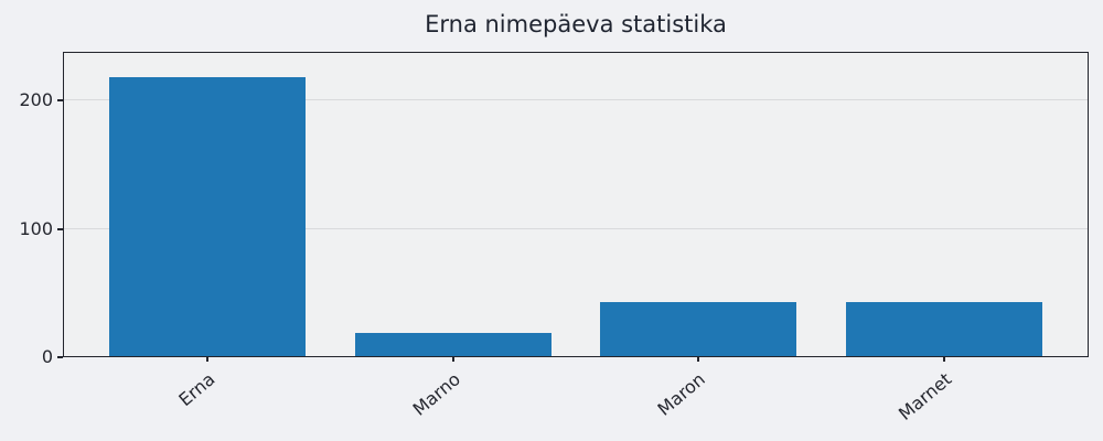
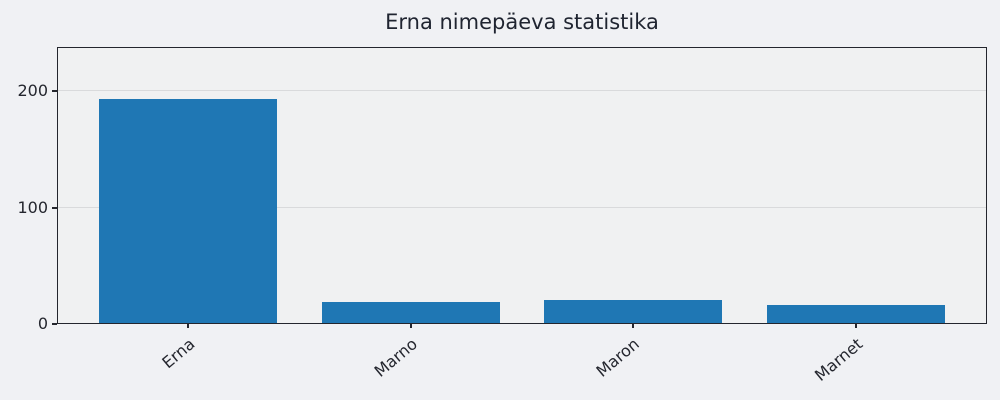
Erna: 218 -> 193
Maron: 43 -> 21
Marnet: 43 -> 16
